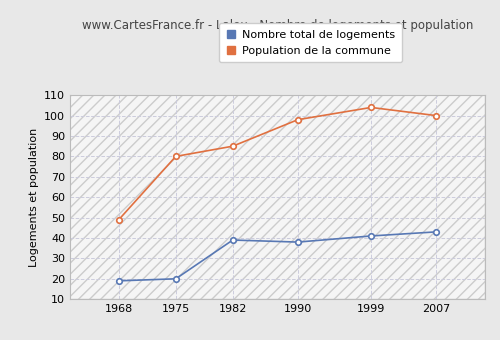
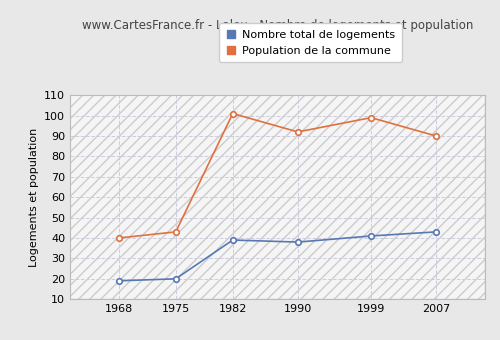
Population de la commune/1968: 49 -> 40
Population de la commune/1975: 80 -> 43
Population de la commune/1982: 85 -> 101
Population de la commune/1990: 98 -> 92
Population de la commune/1999: 104 -> 99
Population de la commune/2007: 100 -> 90
